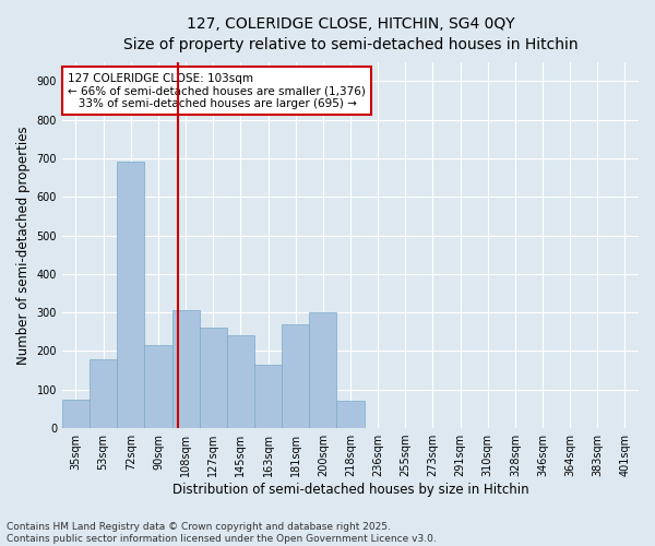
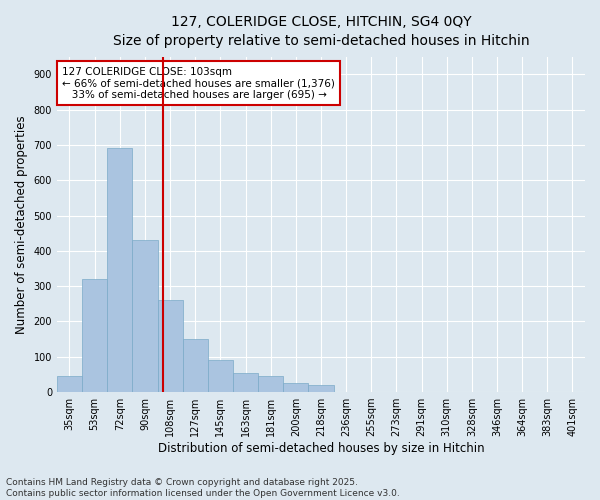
35sqm: 75 -> 45
53sqm: 180 -> 320
90sqm: 215 -> 430
108sqm: 305 -> 260
127sqm: 260 -> 150
145sqm: 240 -> 90
163sqm: 165 -> 55
181sqm: 270 -> 45
200sqm: 300 -> 25
218sqm: 70 -> 20
